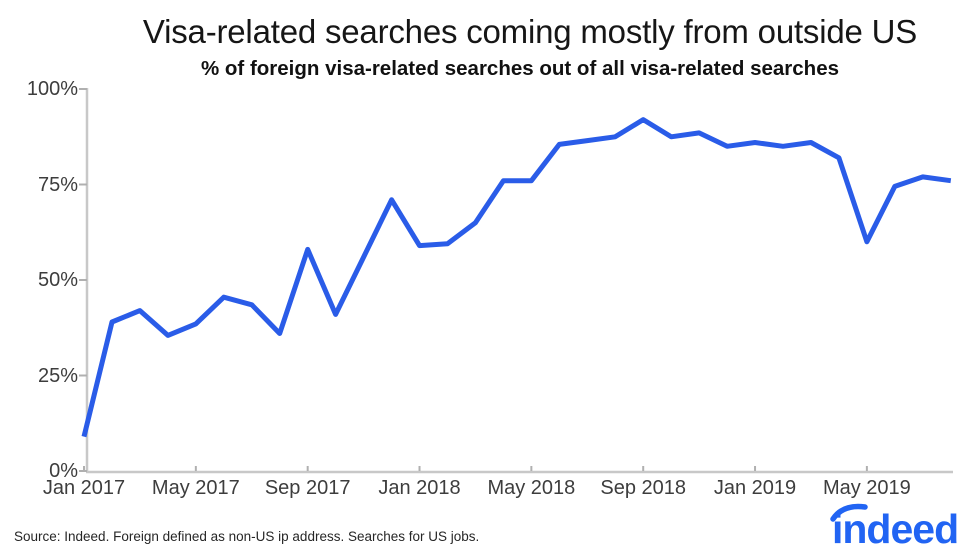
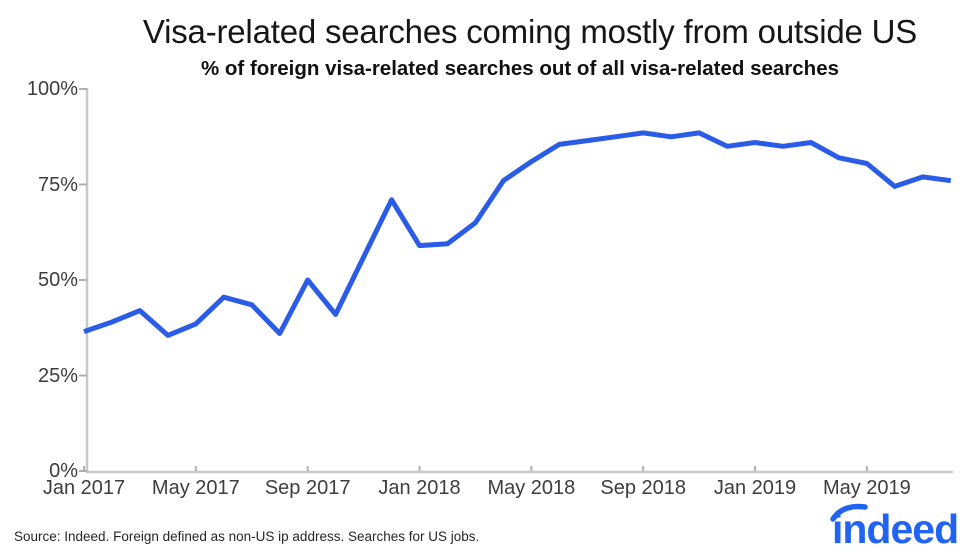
Jan 2017: 9% -> 36%
Sep 2017: 58% -> 50%
May 2018: 76% -> 81%
Sep 2018: 92% -> 88%
May 2019: 60% -> 80%
